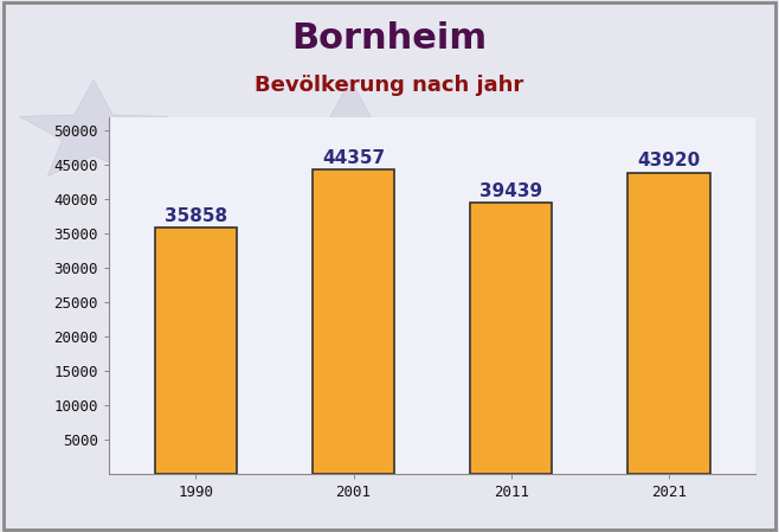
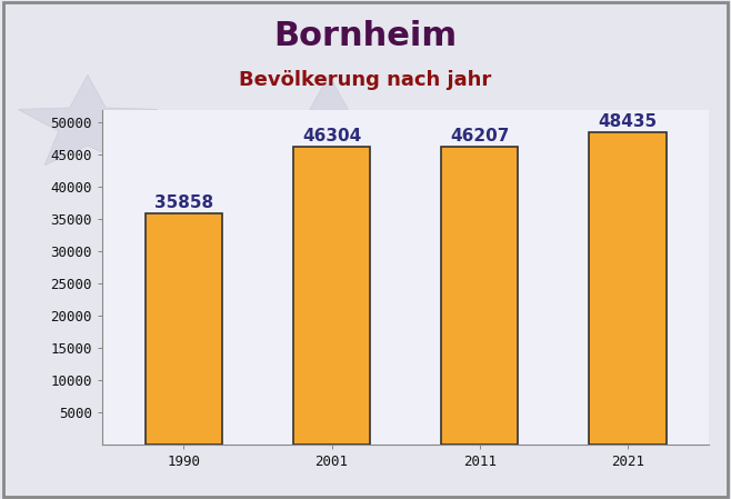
2001: 44357 -> 46304
2011: 39439 -> 46207
2021: 43920 -> 48435
